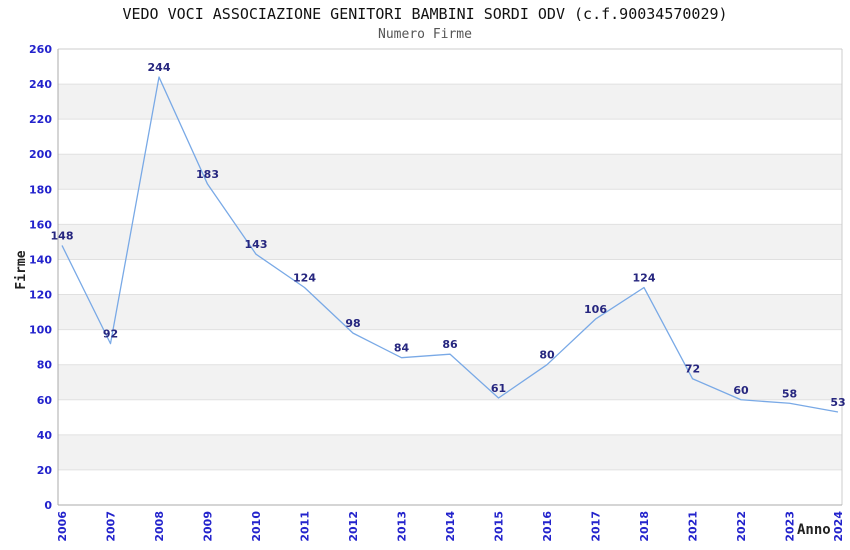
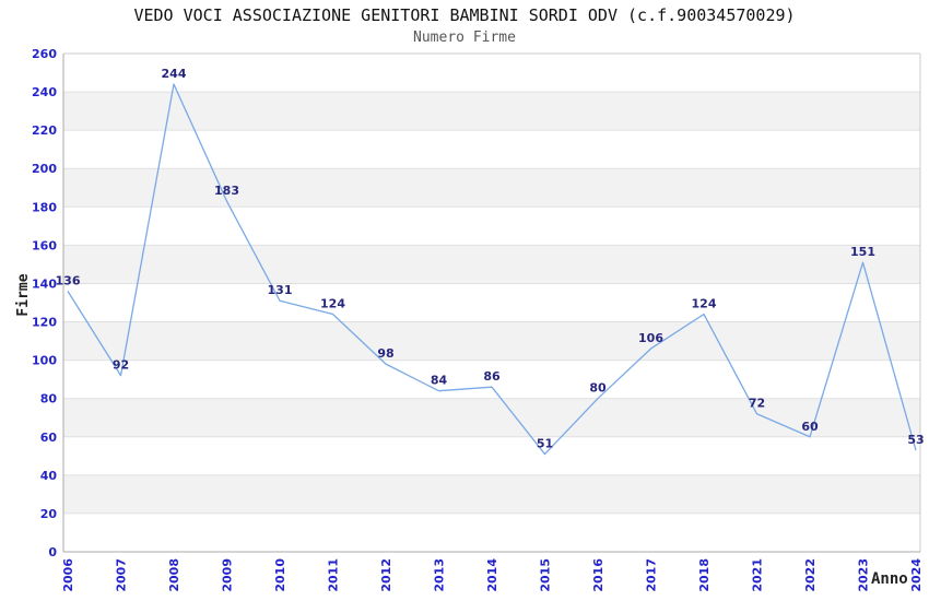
2006: 148 -> 136
2010: 143 -> 131
2015: 61 -> 51
2023: 58 -> 151
